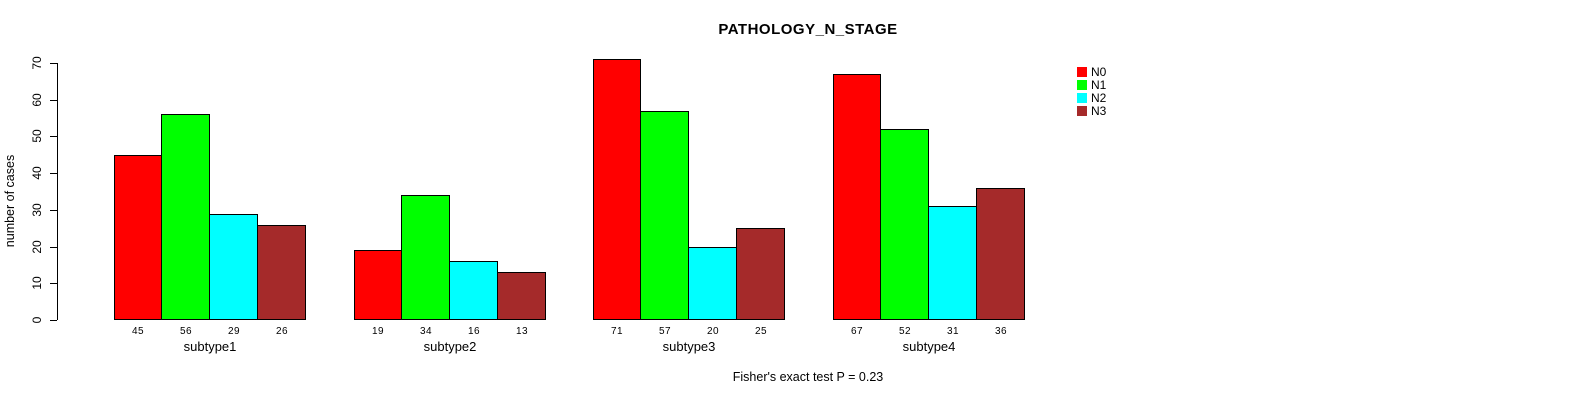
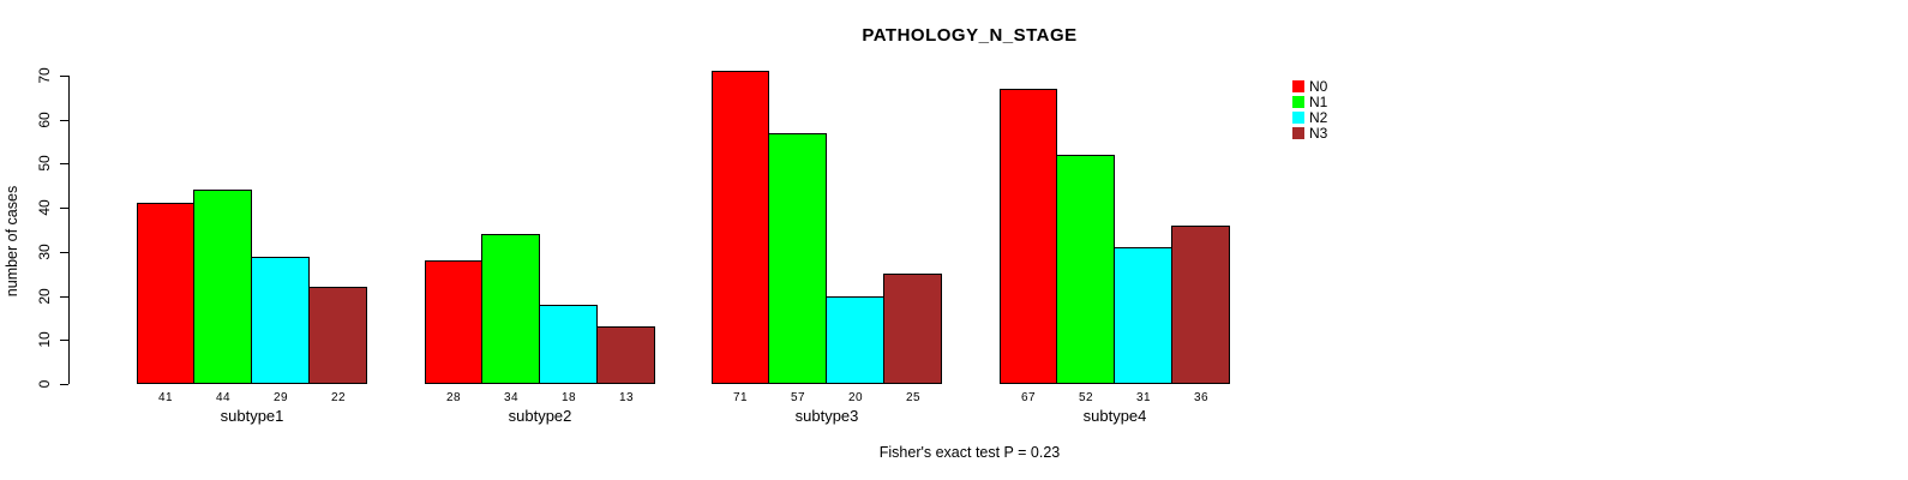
N0/subtype1: 45 -> 41
N1/subtype1: 56 -> 44
N3/subtype1: 26 -> 22
N0/subtype2: 19 -> 28
N2/subtype2: 16 -> 18
